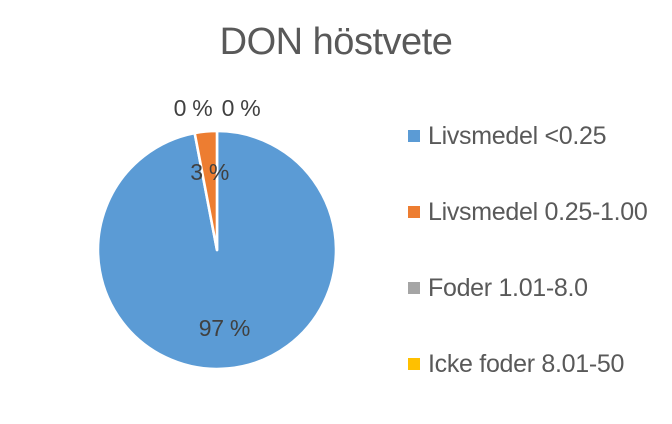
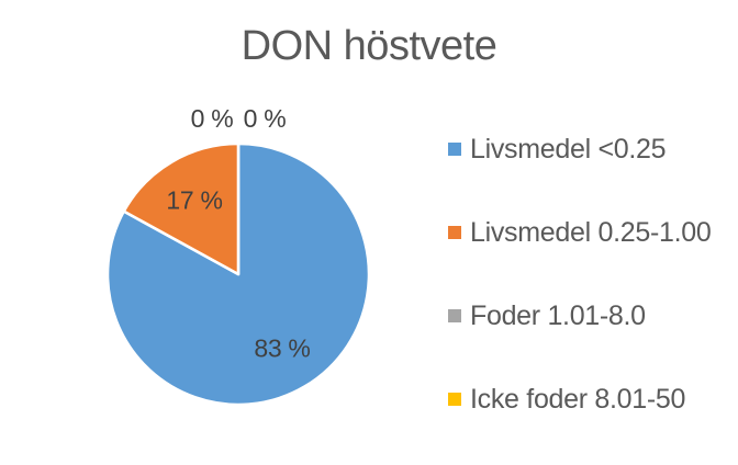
Livsmedel <0.25: 97 -> 83
Livsmedel 0.25-1.00: 3 -> 17
